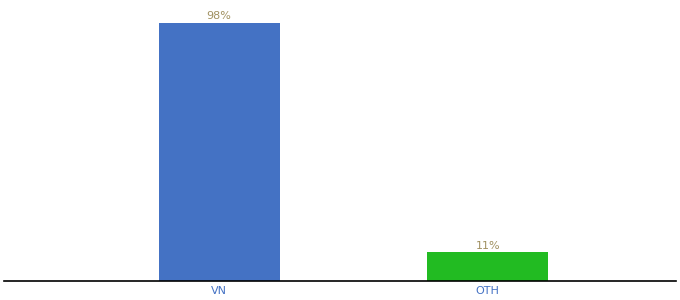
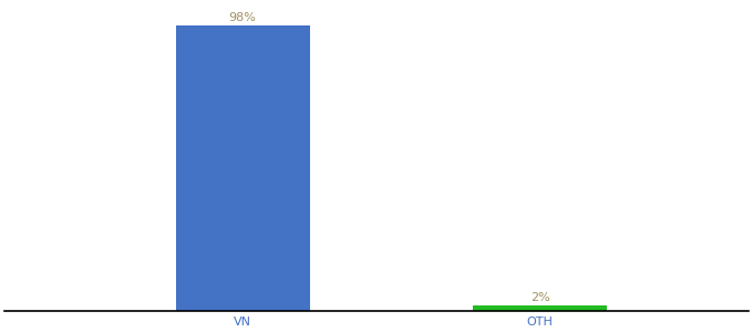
OTH: 11% -> 2%
